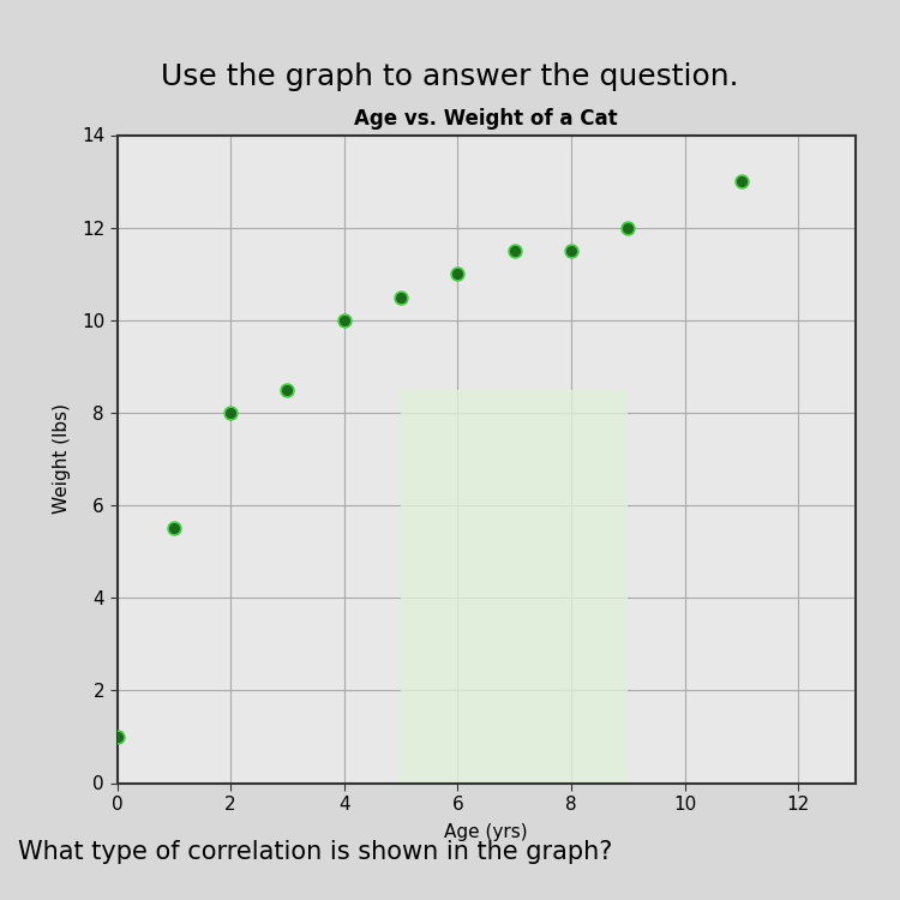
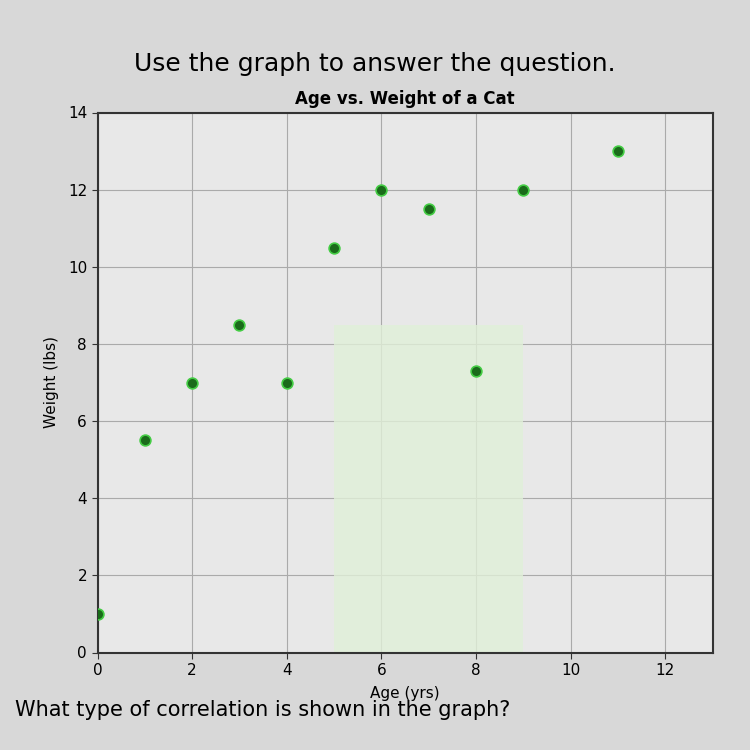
2: 8.0 -> 7.0
4: 10.0 -> 7.0
6: 11.0 -> 12.0
8: 11.5 -> 7.3
